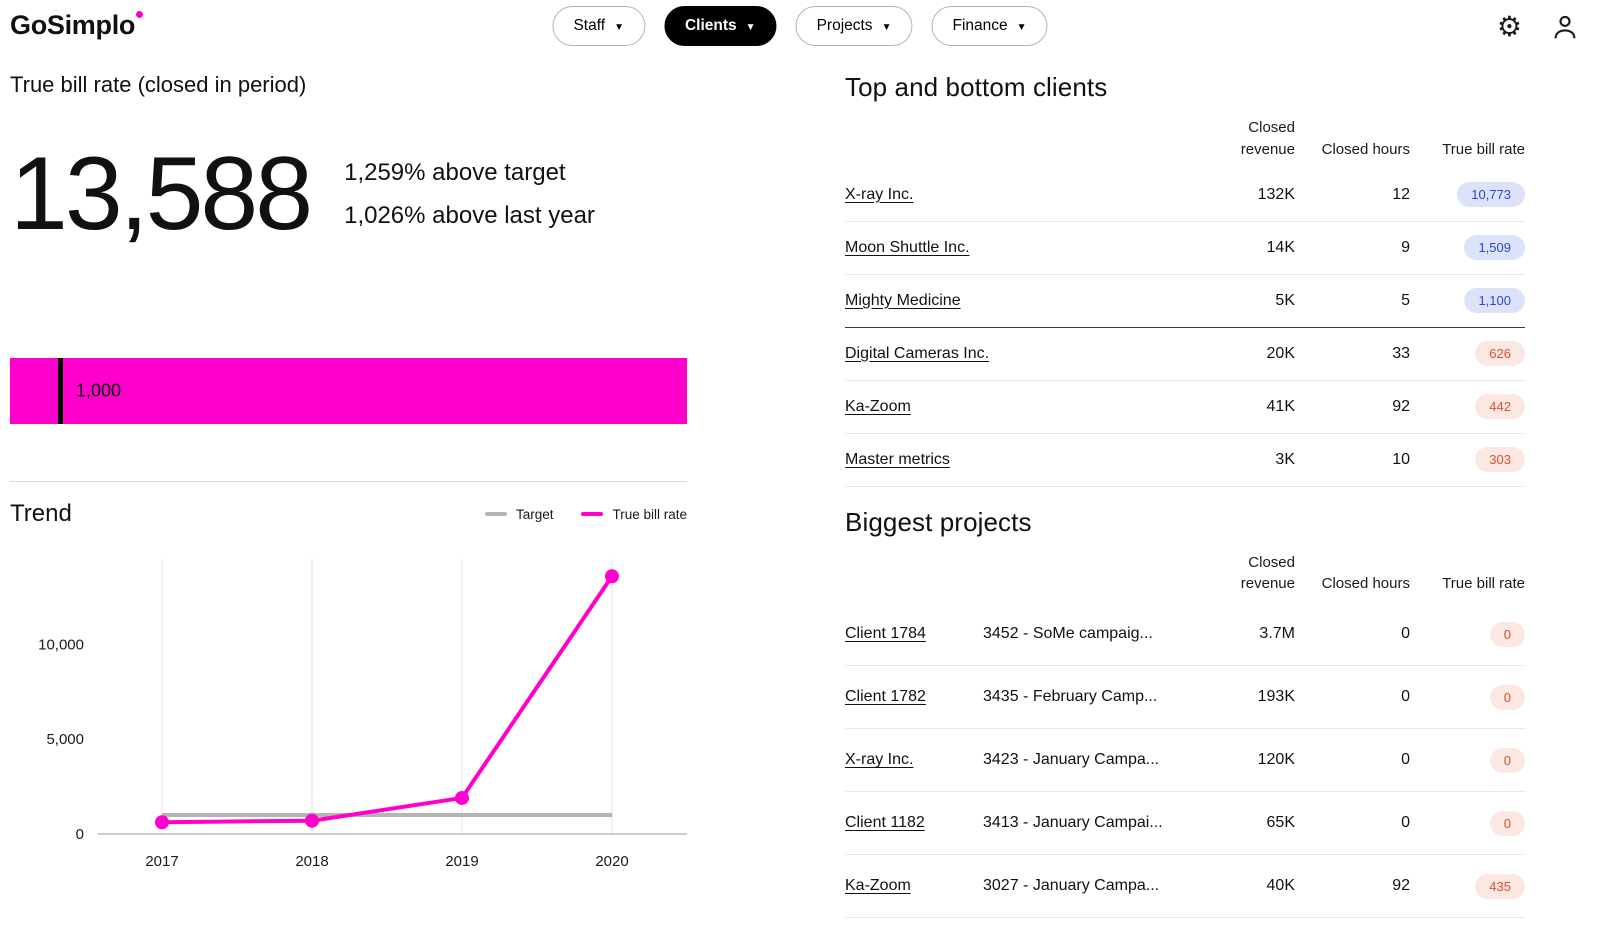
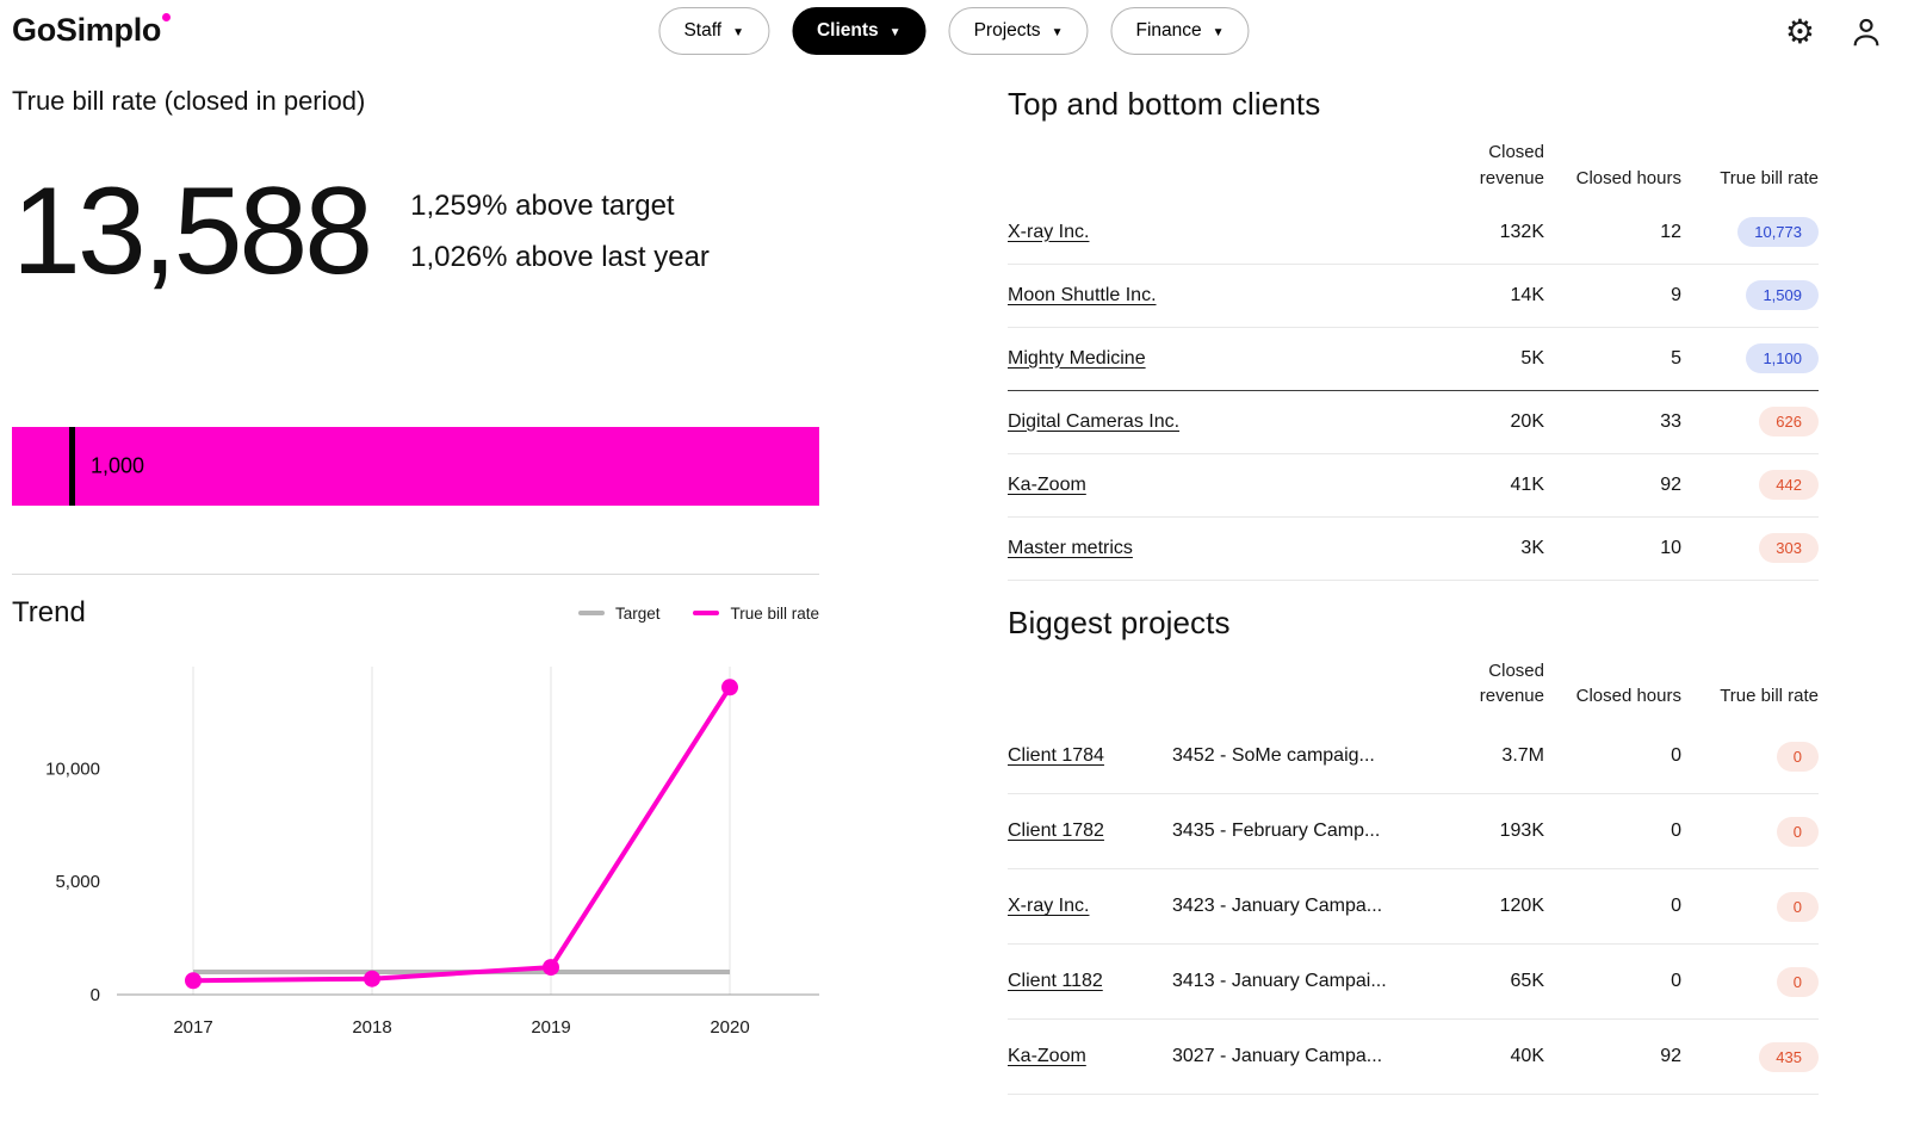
True bill rate/2019: 1900 -> 1200
